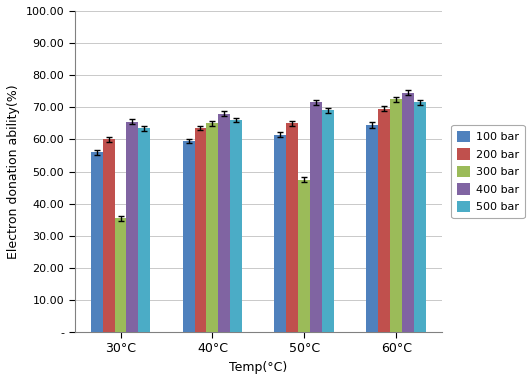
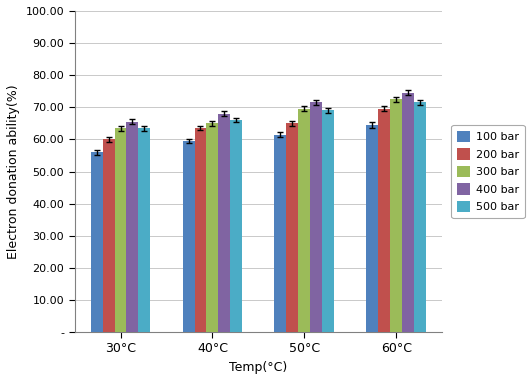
300 bar/30°C: 35.5 -> 63.5
300 bar/50°C: 47.5 -> 69.5
